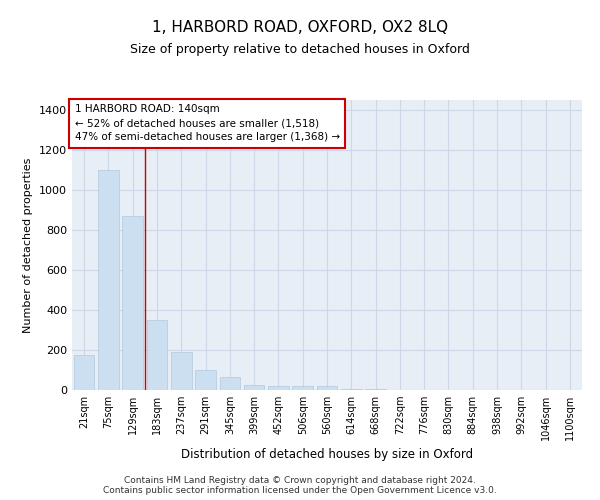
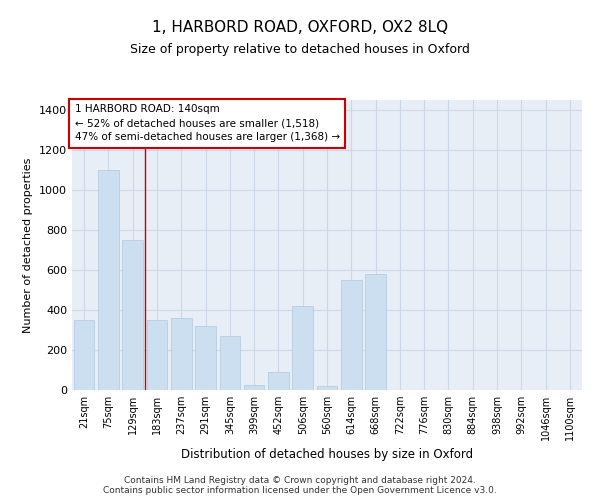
21sqm: 180 -> 350
129sqm: 870 -> 750
237sqm: 190 -> 360
291sqm: 100 -> 320
345sqm: 60 -> 270
452sqm: 20 -> 90
506sqm: 20 -> 420
614sqm: 0 -> 550
668sqm: 0 -> 580
